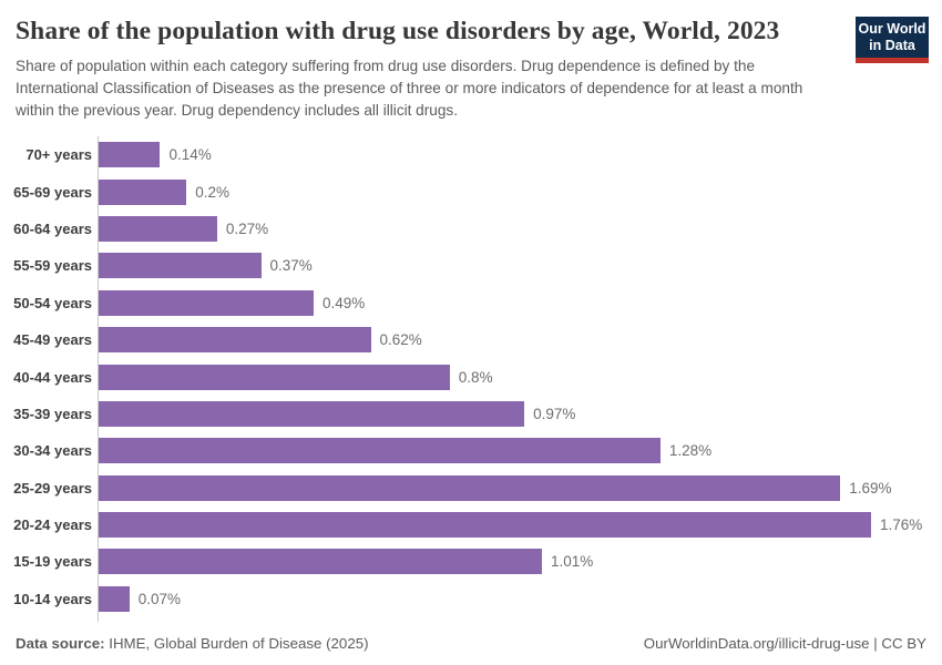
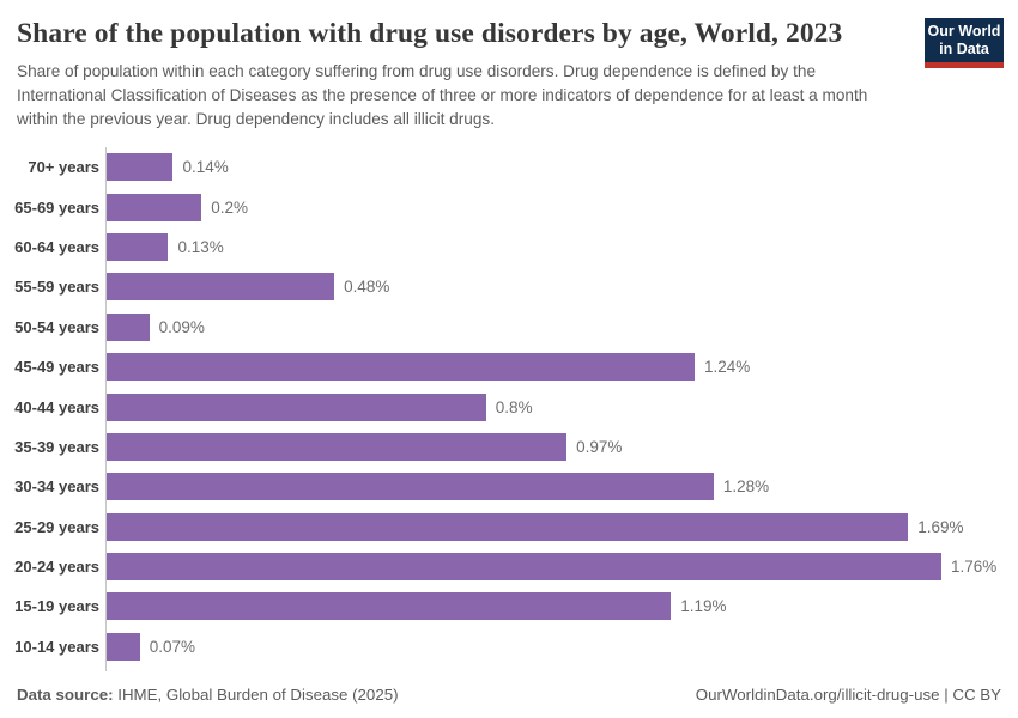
60-64 years: 0.27% -> 0.13%
55-59 years: 0.37% -> 0.48%
50-54 years: 0.49% -> 0.09%
45-49 years: 0.62% -> 1.24%
15-19 years: 1.01% -> 1.19%
